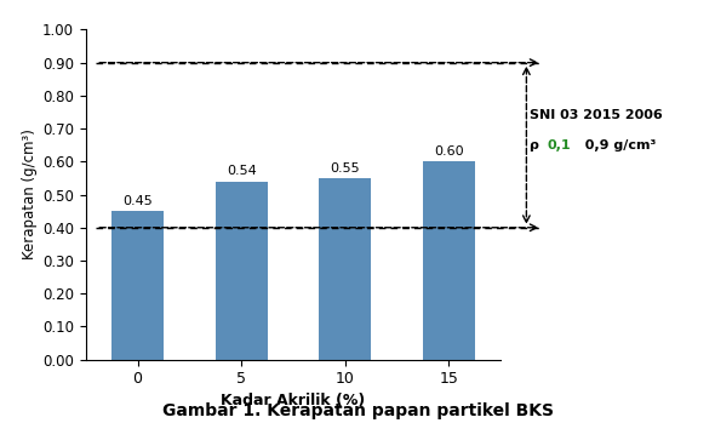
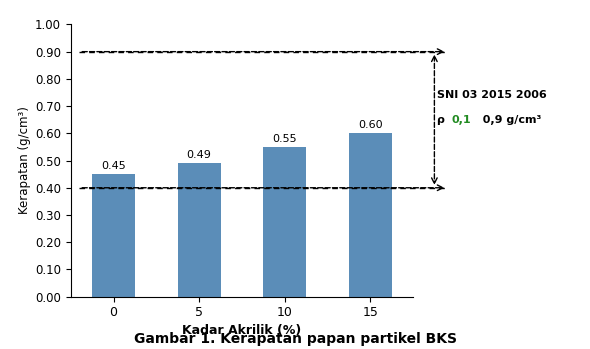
5: 0.54 -> 0.49
